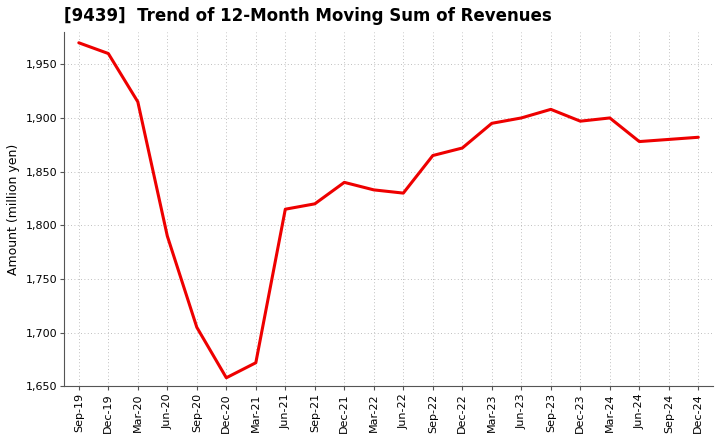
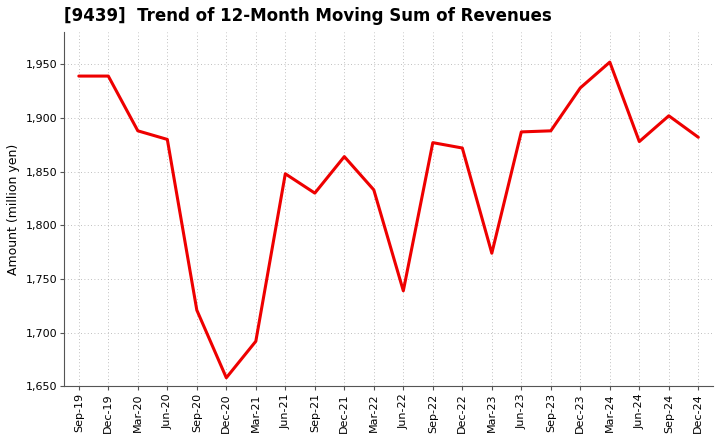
Sep-19: 1,970 -> 1,939
Dec-19: 1,960 -> 1,939
Mar-20: 1,915 -> 1,888
Jun-20: 1,790 -> 1,880
Sep-20: 1,705 -> 1,721
Mar-21: 1,672 -> 1,692
Jun-21: 1,815 -> 1,848
Sep-21: 1,820 -> 1,830
Dec-21: 1,840 -> 1,864
Jun-22: 1,830 -> 1,739
Sep-22: 1,865 -> 1,877
Mar-23: 1,895 -> 1,774
Jun-23: 1,900 -> 1,887
Sep-23: 1,908 -> 1,888
Dec-23: 1,897 -> 1,928
Mar-24: 1,900 -> 1,952
Sep-24: 1,880 -> 1,902
